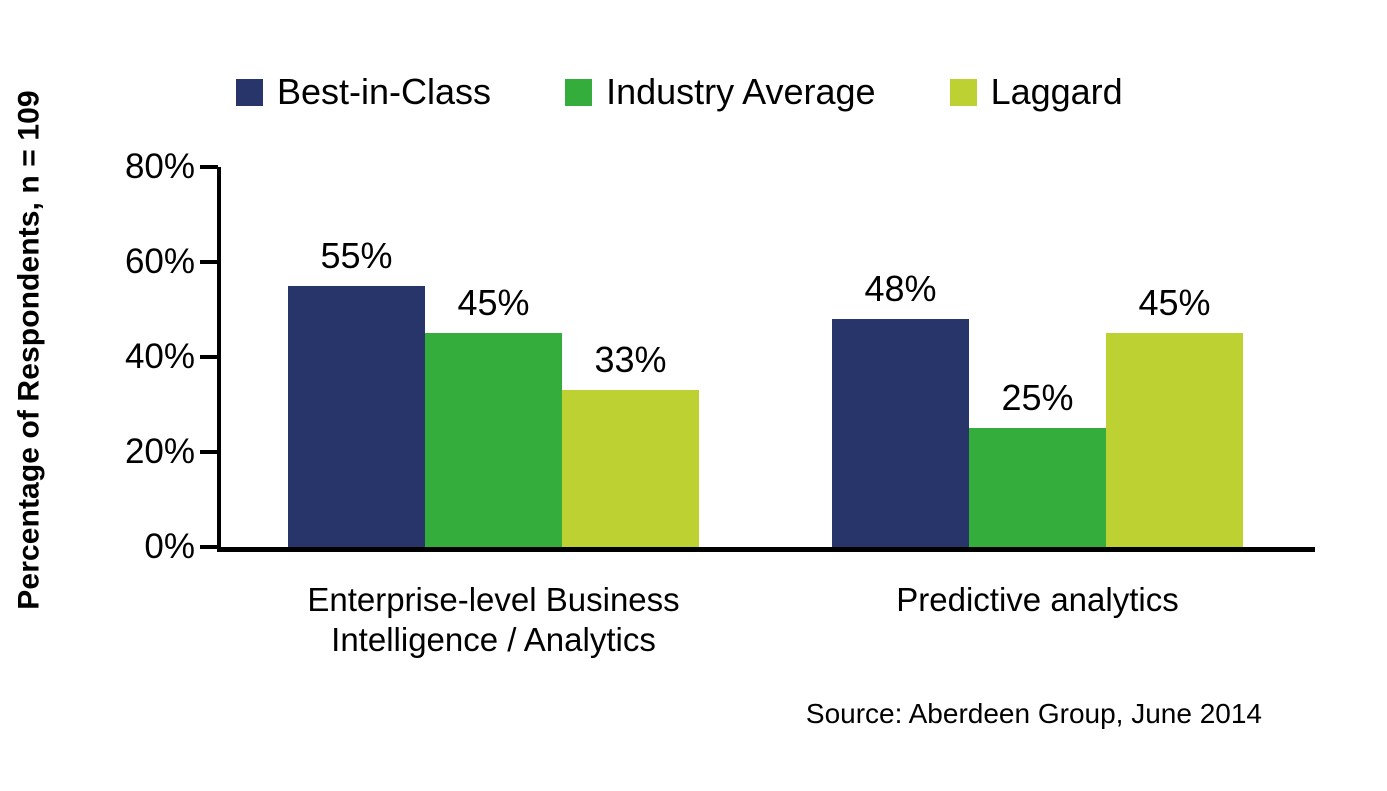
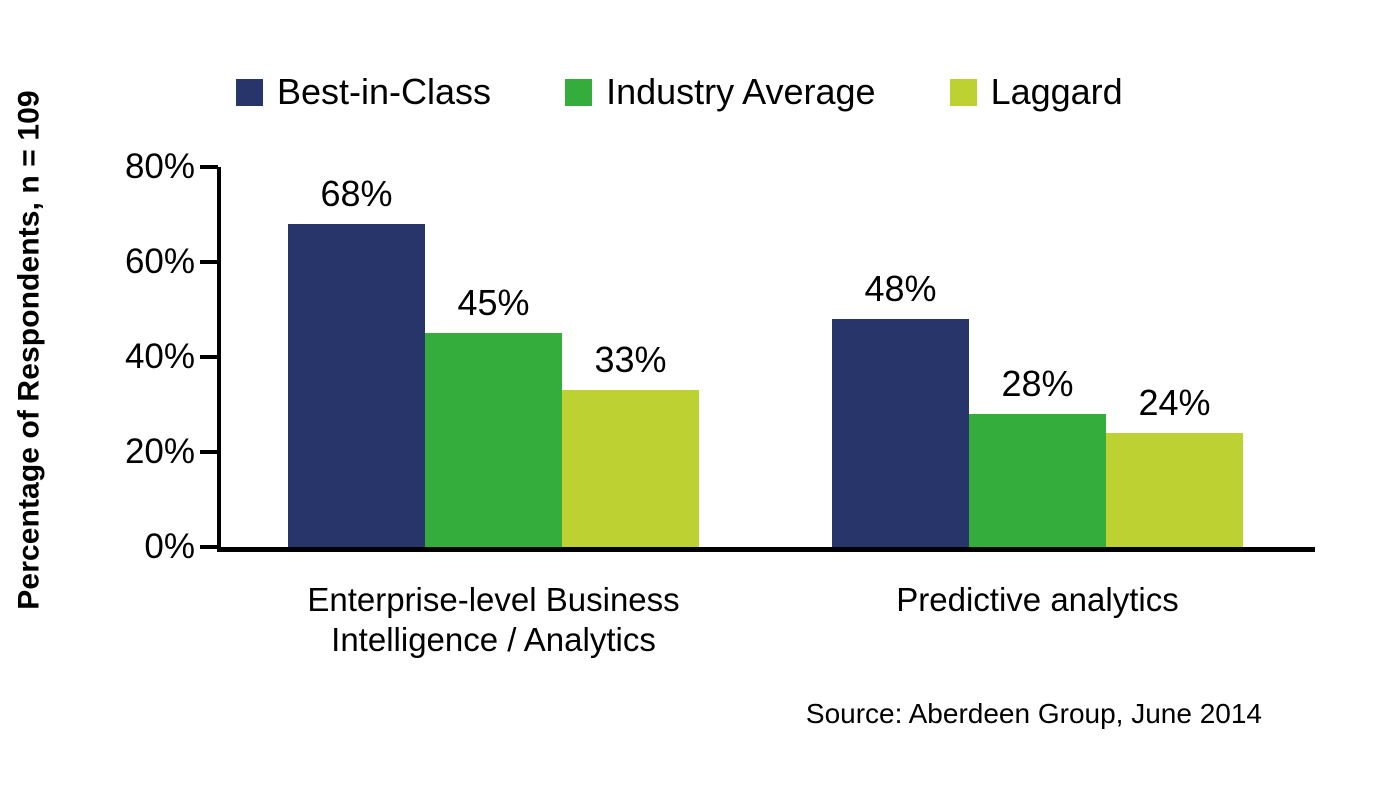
Best-in-Class/Enterprise-level Business Intelligence / Analytics: 55% -> 68%
Industry Average/Predictive analytics: 25% -> 28%
Laggard/Predictive analytics: 45% -> 24%
